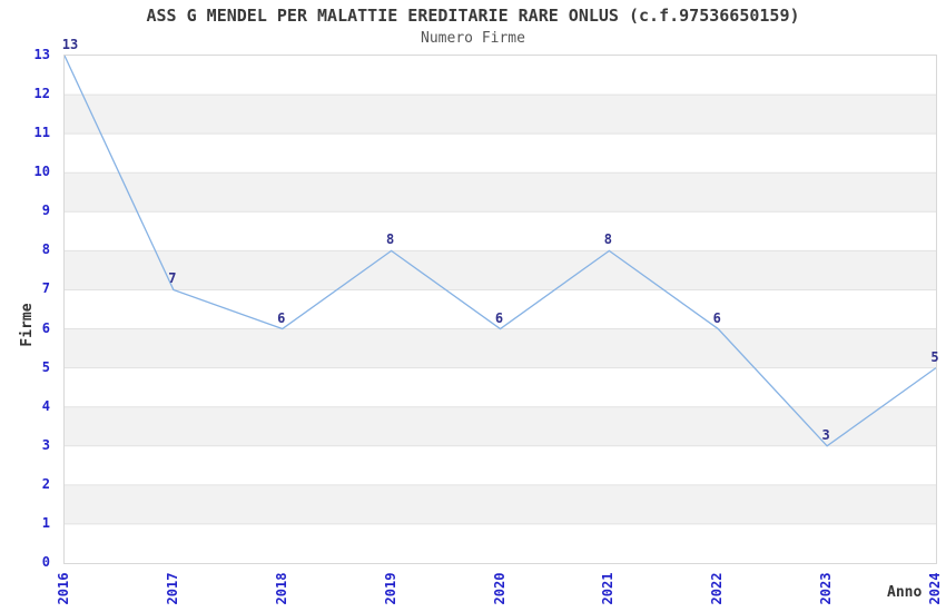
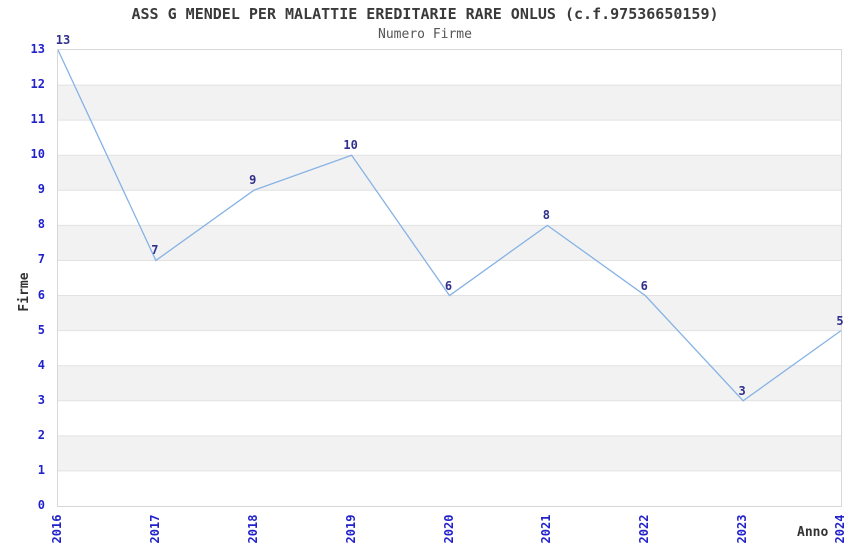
2018: 6 -> 9
2019: 8 -> 10
